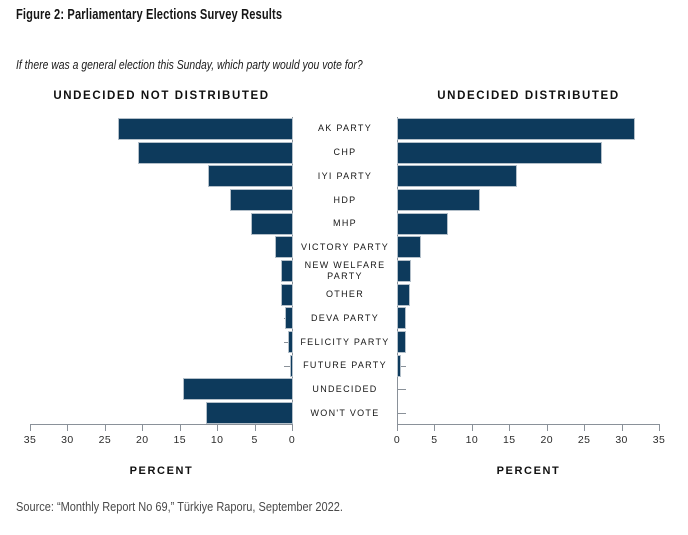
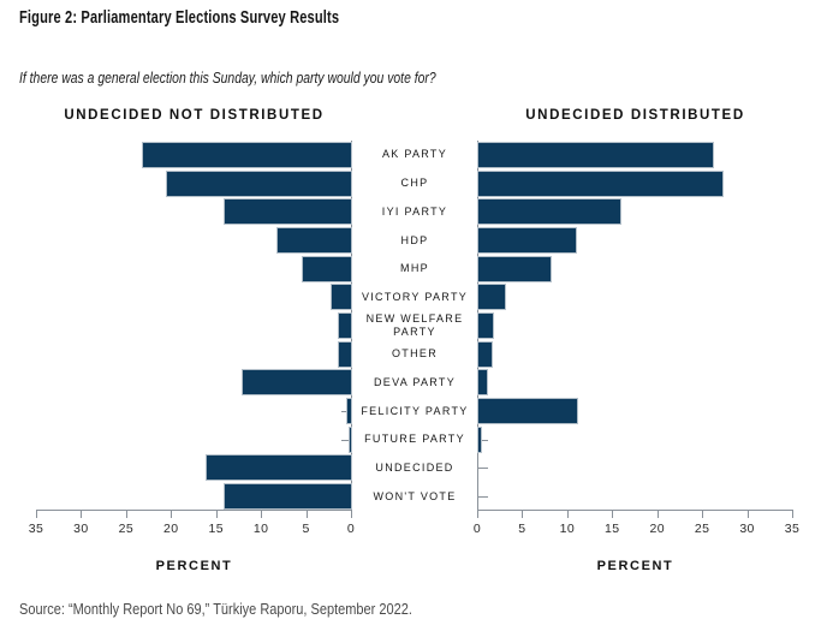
UNDECIDED DISTRIBUTED/AK PARTY: 32 -> 26
UNDECIDED NOT DISTRIBUTED/IYI PARTY: 11 -> 14
UNDECIDED DISTRIBUTED/MHP: 6 -> 8
UNDECIDED NOT DISTRIBUTED/DEVA PARTY: 1 -> 12
UNDECIDED DISTRIBUTED/FELICITY PARTY: 1 -> 11
UNDECIDED NOT DISTRIBUTED/UNDECIDED: 14 -> 16
UNDECIDED NOT DISTRIBUTED/WON'T VOTE: 11 -> 14
